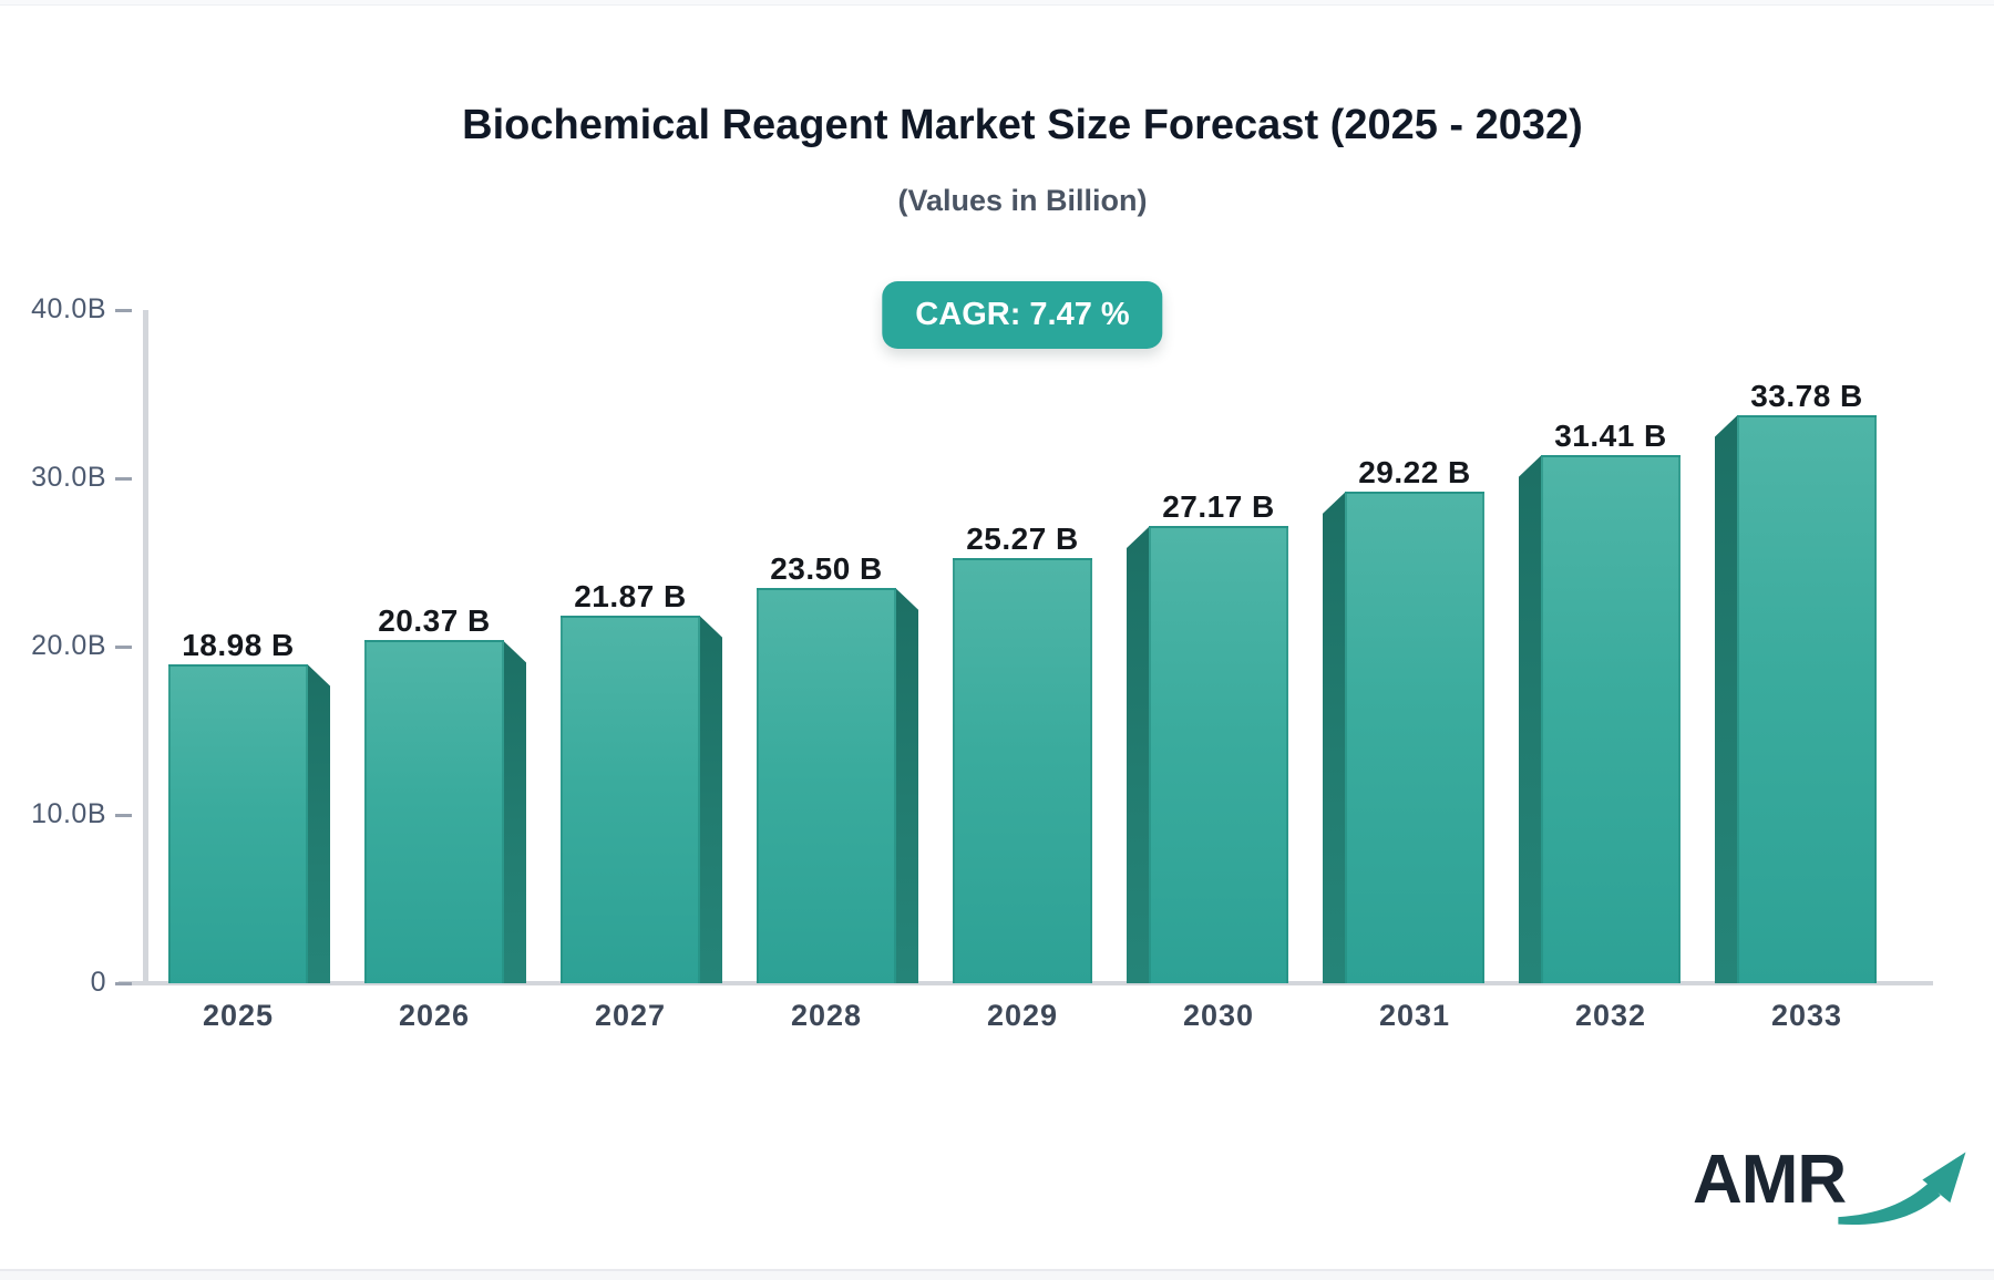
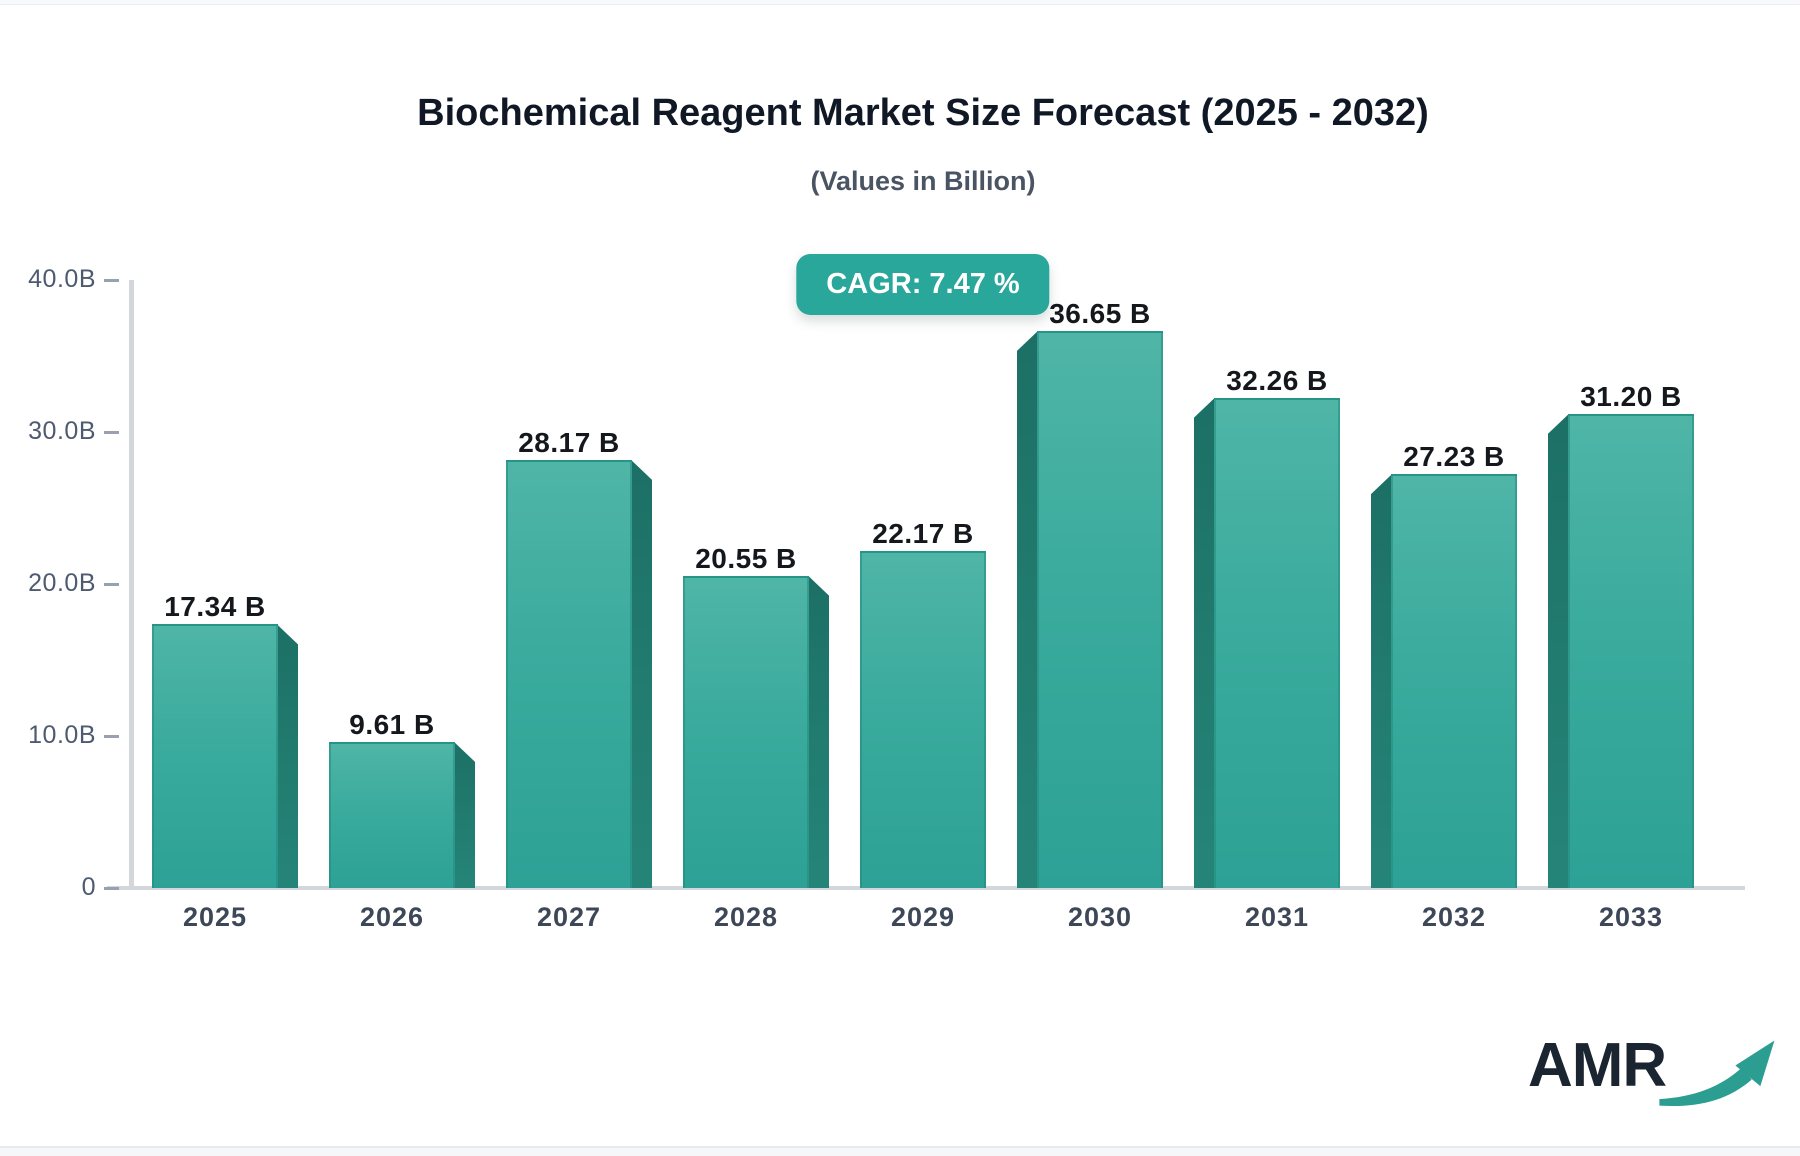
2025: 18.98 -> 17.34
2026: 20.37 -> 9.61
2027: 21.87 -> 28.17
2028: 23.50 -> 20.55
2029: 25.27 -> 22.17
2030: 27.17 -> 36.65
2031: 29.22 -> 32.26
2032: 31.41 -> 27.23
2033: 33.78 -> 31.20
